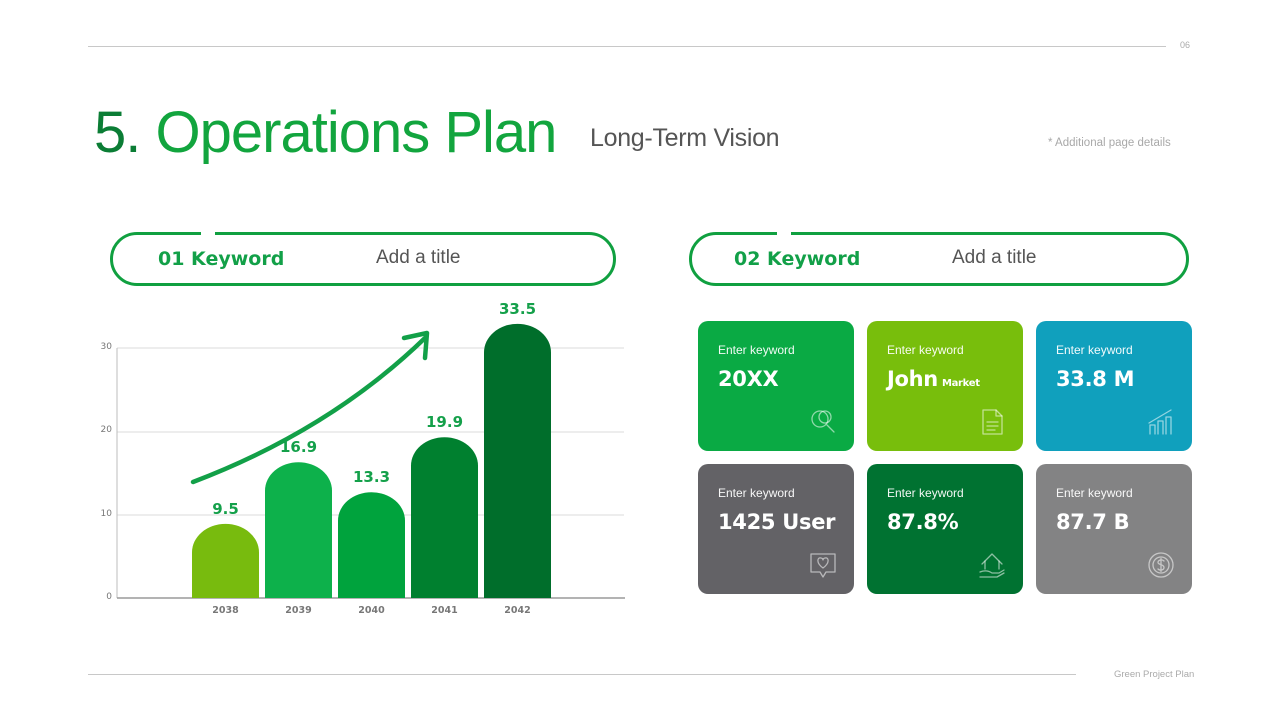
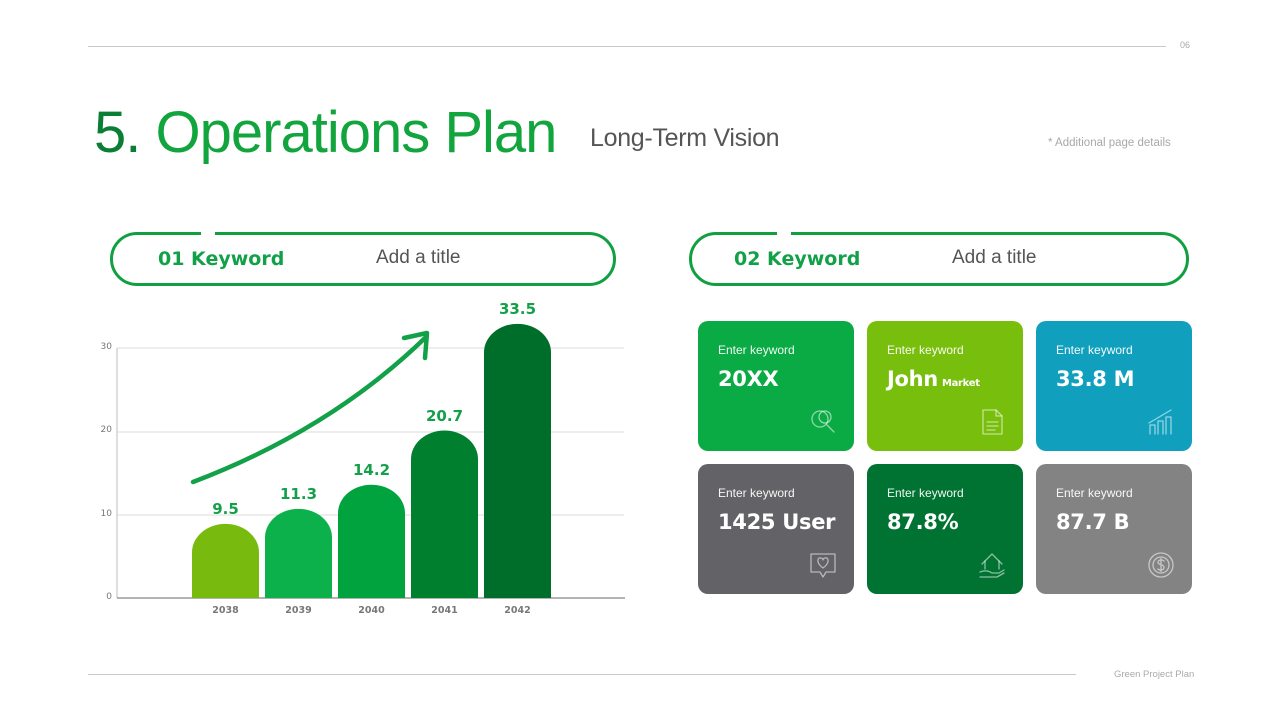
2039: 16.9 -> 11.3
2040: 13.3 -> 14.2
2041: 19.9 -> 20.7
